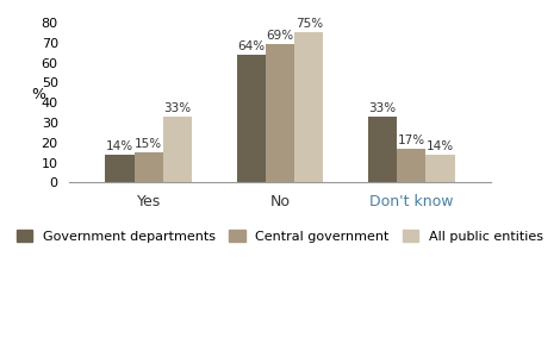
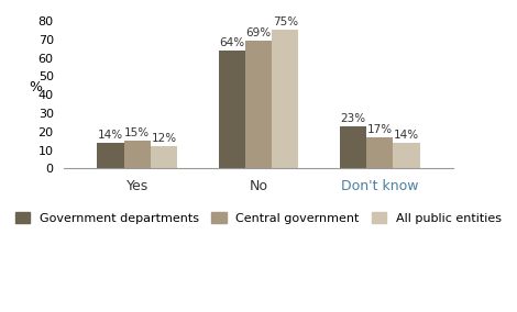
All public entities/Yes: 33% -> 12%
Government departments/Don't know: 33% -> 23%
